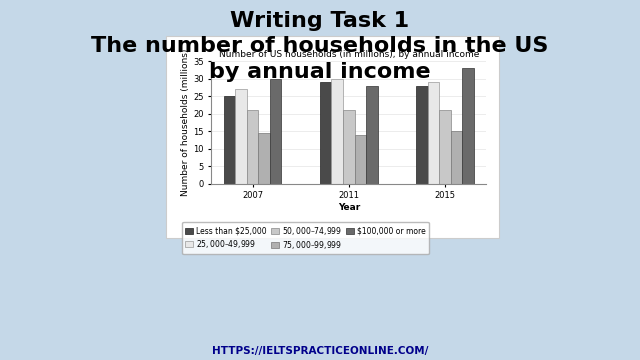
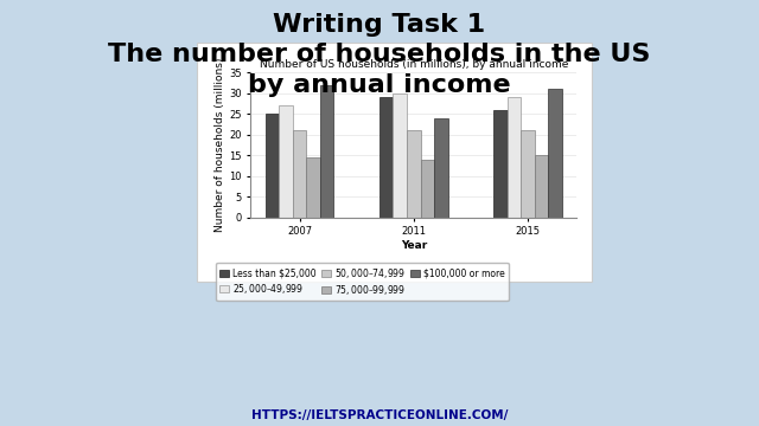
$100,000 or more/2007: 30 -> 32
$100,000 or more/2011: 28 -> 24
Less than $25,000/2015: 28 -> 26
$100,000 or more/2015: 33 -> 31
